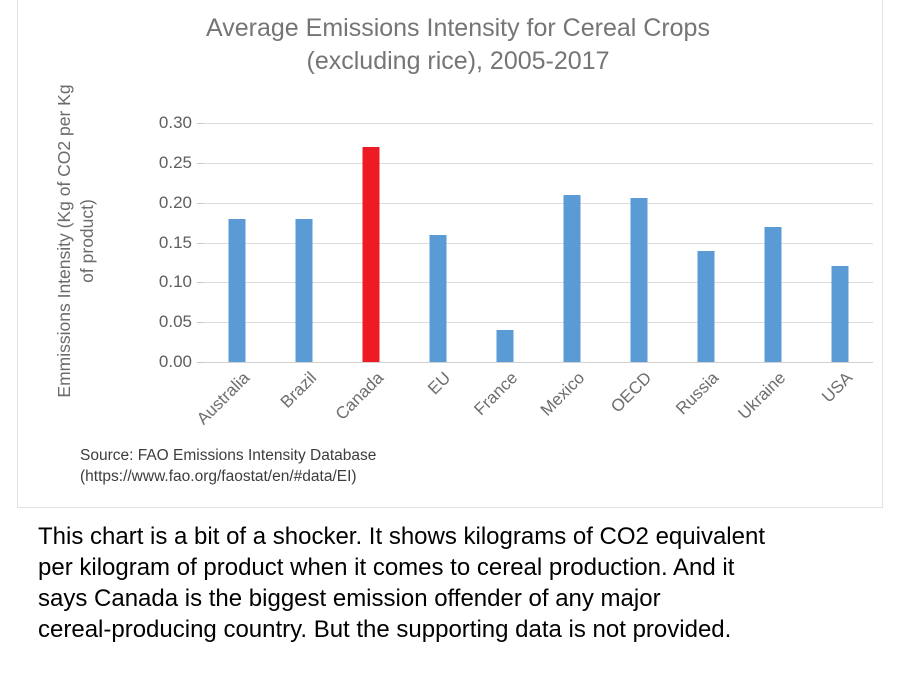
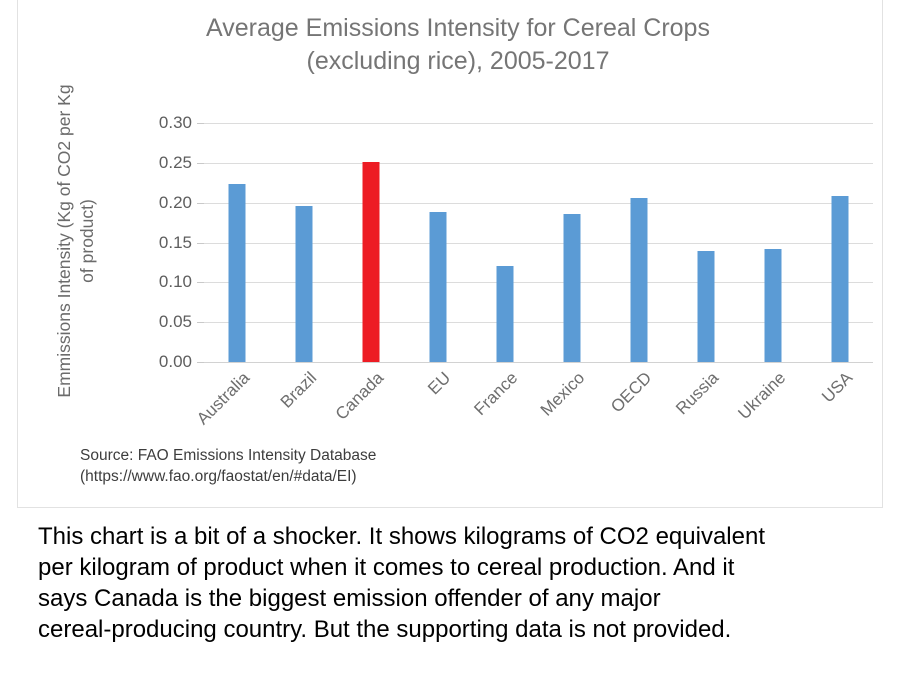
Australia: 0.18 -> 0.22
Brazil: 0.18 -> 0.20
Canada: 0.27 -> 0.25
EU: 0.16 -> 0.19
France: 0.04 -> 0.12
Mexico: 0.21 -> 0.19
Ukraine: 0.17 -> 0.14
USA: 0.12 -> 0.21
